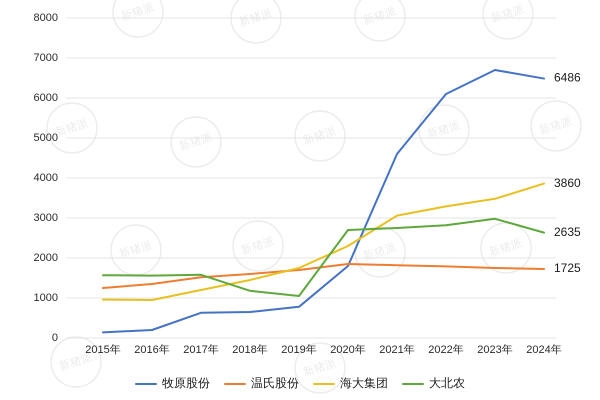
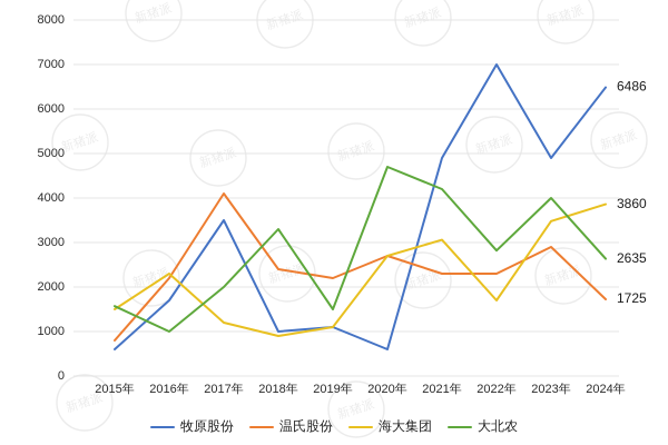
牧原股份/2015年: 100 -> 600
温氏股份/2015年: 1200 -> 800
海大集团/2015年: 1000 -> 1500
牧原股份/2016年: 200 -> 1700
温氏股份/2016年: 1400 -> 2200
海大集团/2016年: 1000 -> 2300
大北农/2016年: 1600 -> 1000
牧原股份/2017年: 600 -> 3500
温氏股份/2017年: 1500 -> 4100
大北农/2017年: 1600 -> 2000
牧原股份/2018年: 600 -> 1000
温氏股份/2018年: 1600 -> 2400
海大集团/2018年: 1400 -> 900
大北农/2018年: 1200 -> 3300
牧原股份/2019年: 800 -> 1100
温氏股份/2019年: 1700 -> 2200
海大集团/2019年: 1800 -> 1100
大北农/2019年: 1000 -> 1500
牧原股份/2020年: 1800 -> 600
温氏股份/2020年: 1800 -> 2700
海大集团/2020年: 2300 -> 2700
大北农/2020年: 2700 -> 4700
牧原股份/2021年: 4600 -> 4900
温氏股份/2021年: 1800 -> 2300
大北农/2021年: 2800 -> 4200
牧原股份/2022年: 6100 -> 7000
温氏股份/2022年: 1800 -> 2300
海大集团/2022年: 3300 -> 1700
牧原股份/2023年: 6700 -> 4900
温氏股份/2023年: 1800 -> 2900
大北农/2023年: 3000 -> 4000
